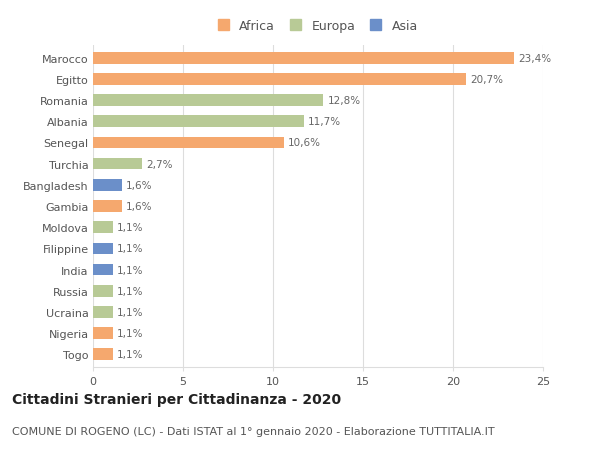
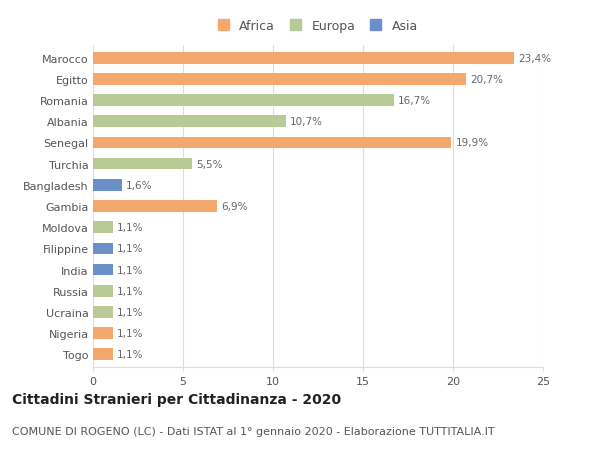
Romania: 12,8% -> 16,7%
Albania: 11,7% -> 10,7%
Senegal: 10,6% -> 19,9%
Turchia: 2,7% -> 5,5%
Gambia: 1,6% -> 6,9%
